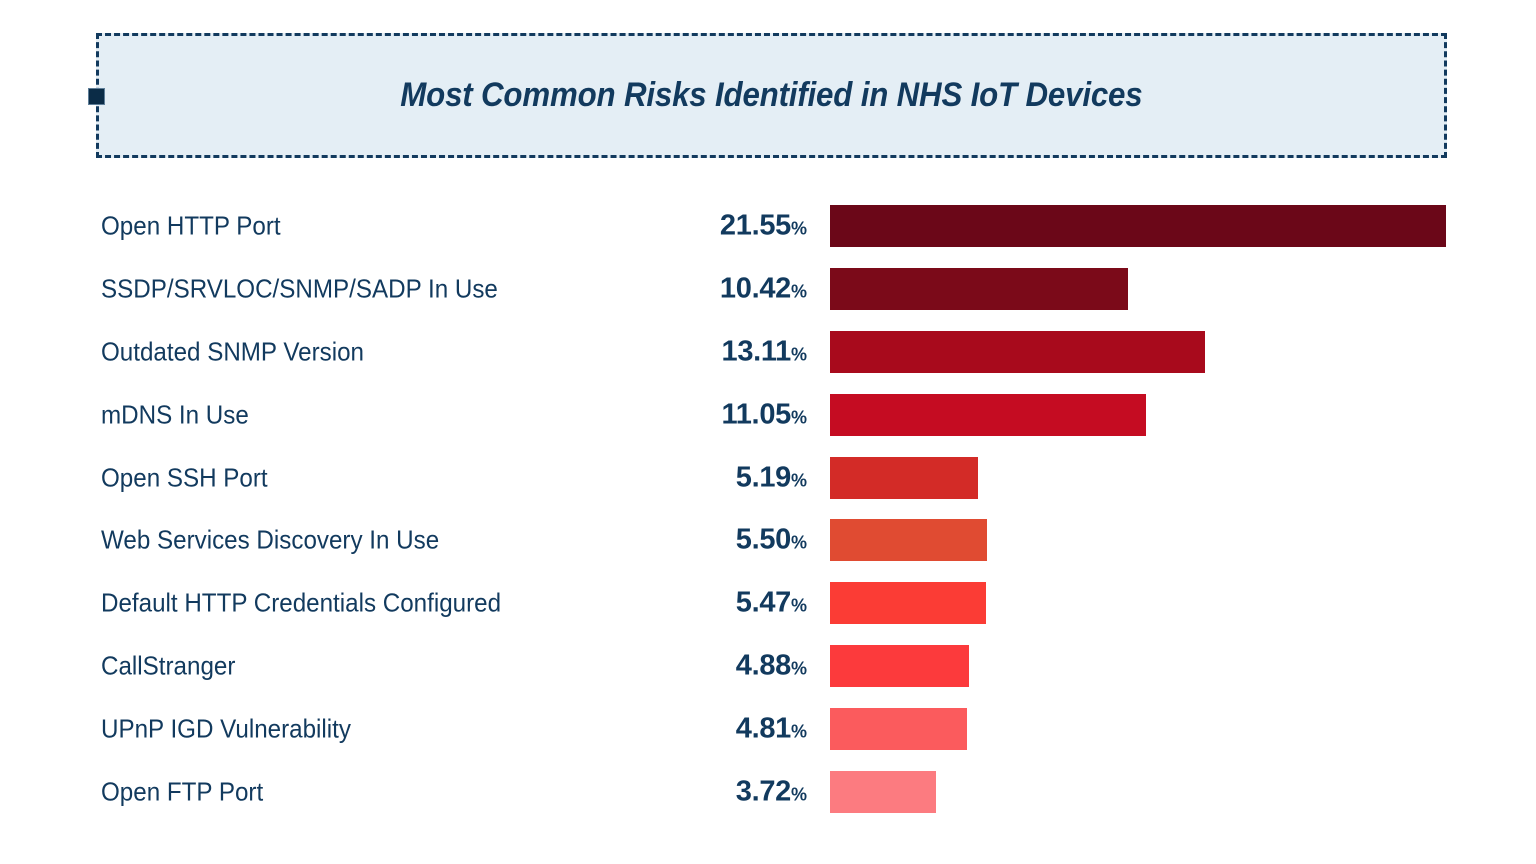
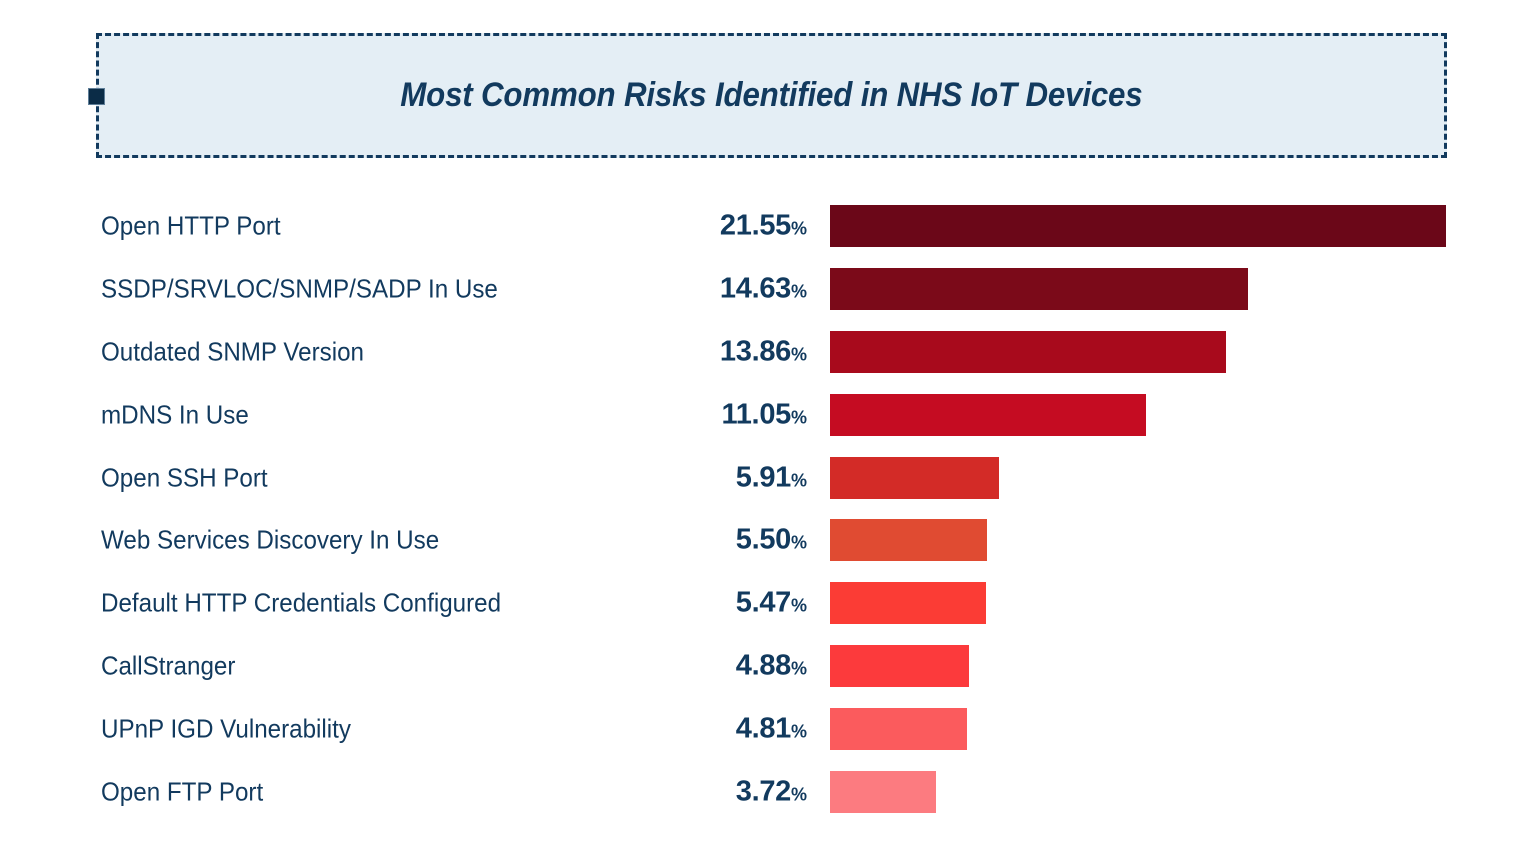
SSDP/SRVLOC/SNMP/SADP In Use: 10.42 -> 14.63
Outdated SNMP Version: 13.11 -> 13.86
Open SSH Port: 5.19 -> 5.91
